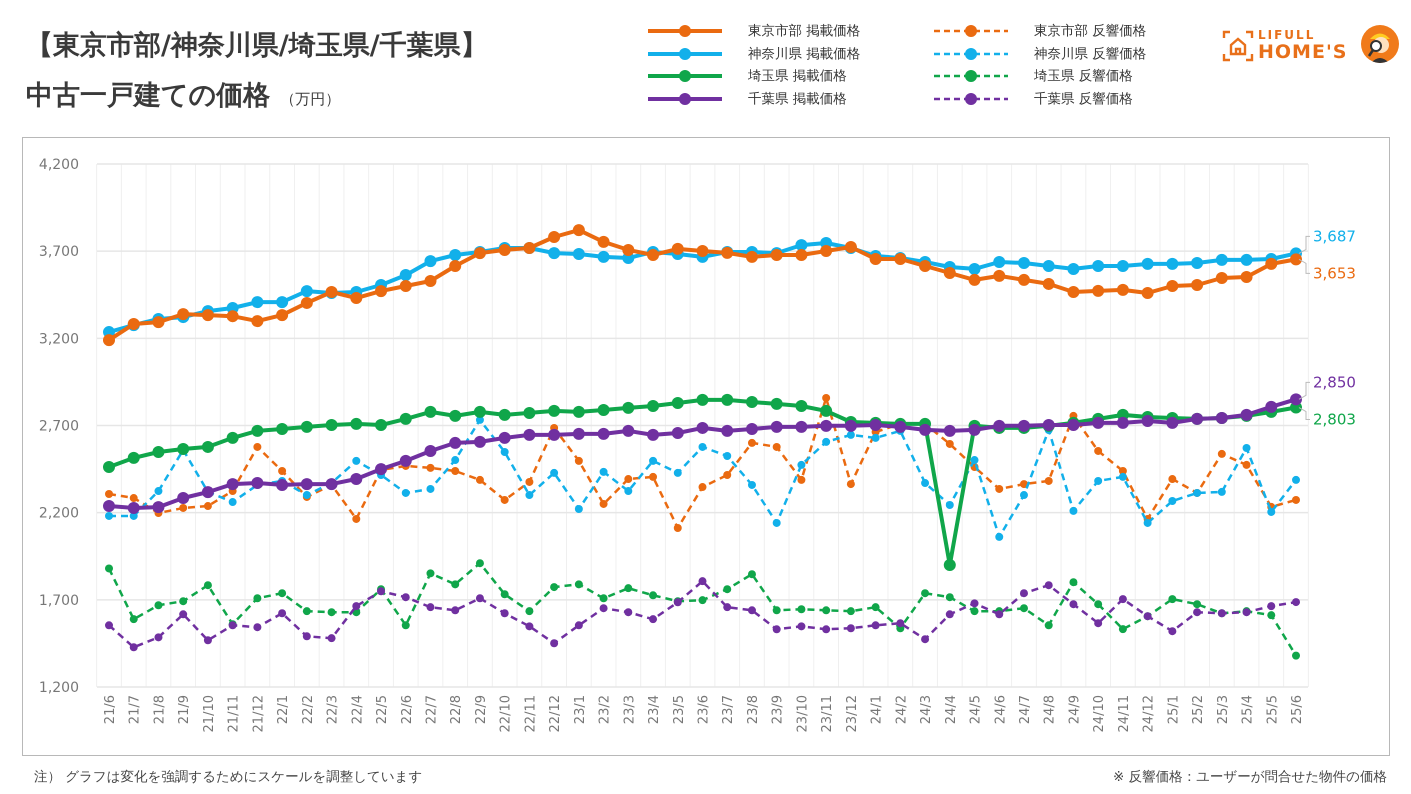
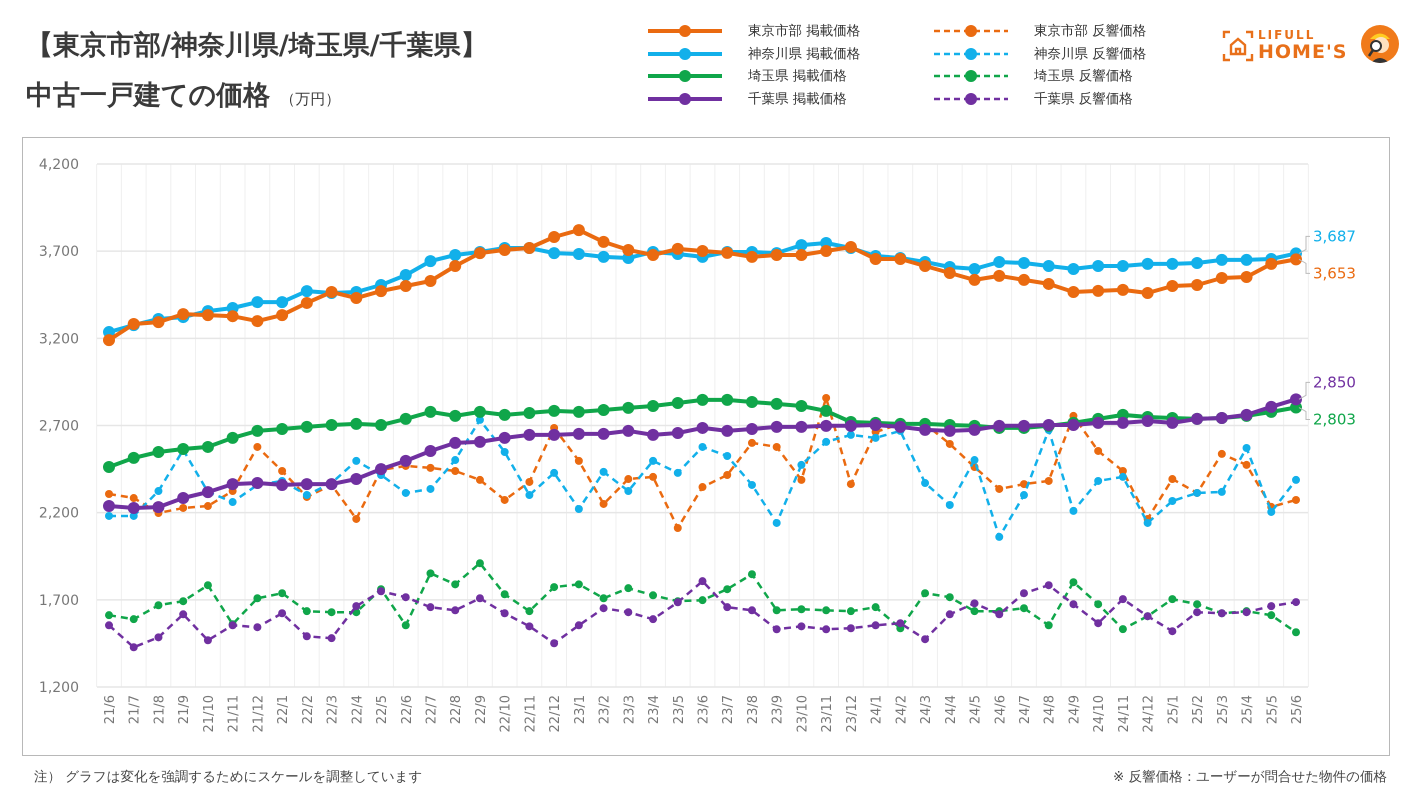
埼玉県 反響価格/21/6: 1880 -> 1610
埼玉県 掲載価格/24/4: 1900 -> 2700
埼玉県 反響価格/25/6: 1380 -> 1510
